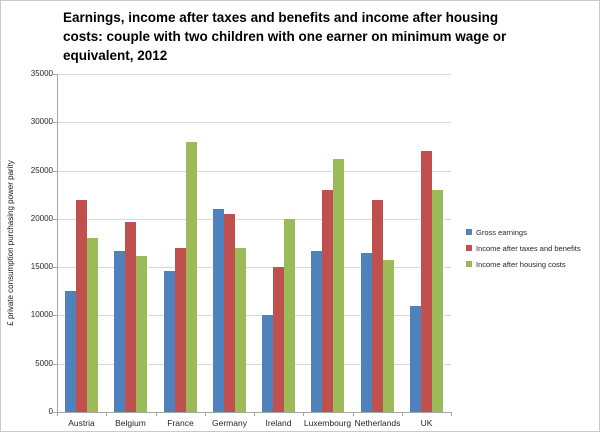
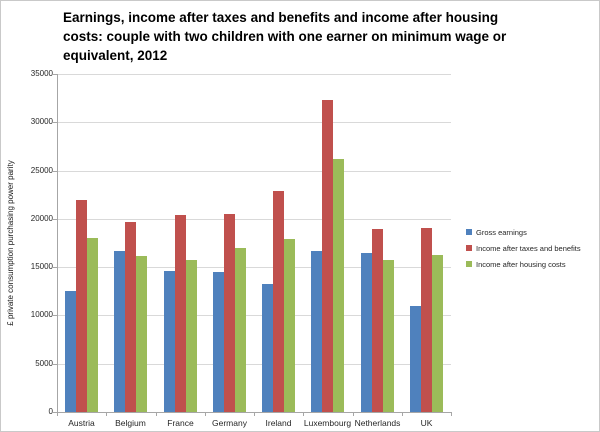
Income after taxes and benefits/France: 17000 -> 20000
Income after housing costs/France: 28000 -> 16000
Gross earnings/Germany: 21000 -> 14000
Gross earnings/Ireland: 10000 -> 13000
Income after taxes and benefits/Ireland: 15000 -> 23000
Income after housing costs/Ireland: 20000 -> 18000
Income after taxes and benefits/Luxembourg: 23000 -> 32000
Income after taxes and benefits/Netherlands: 22000 -> 19000
Income after taxes and benefits/UK: 27000 -> 19000
Income after housing costs/UK: 23000 -> 16000
